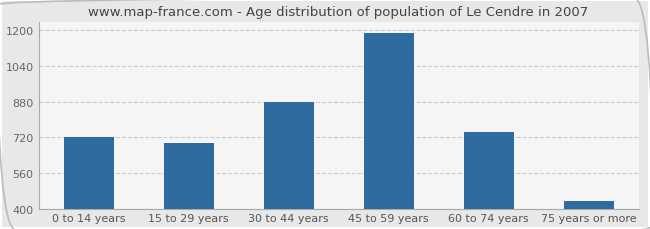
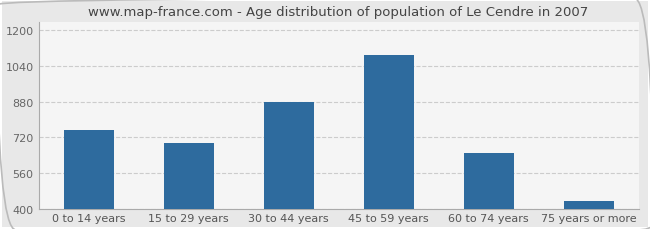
0 to 14 years: 720 -> 755
45 to 59 years: 1190 -> 1090
60 to 74 years: 745 -> 650
